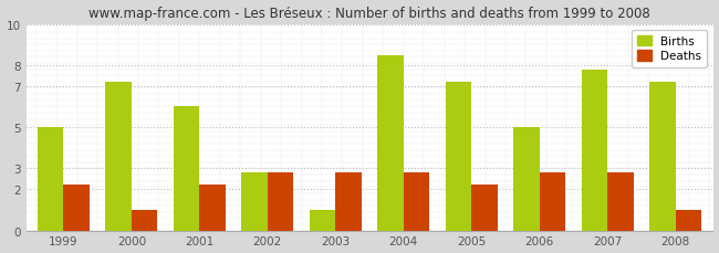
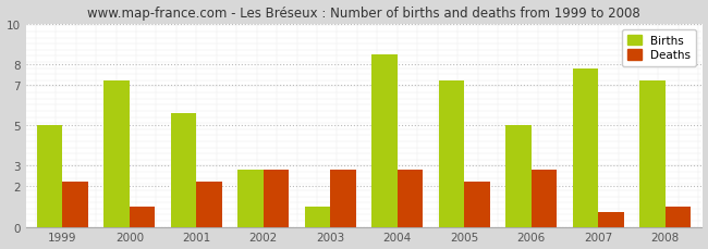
Births/2001: 6.0 -> 5.6
Deaths/2007: 2.8 -> 0.7
